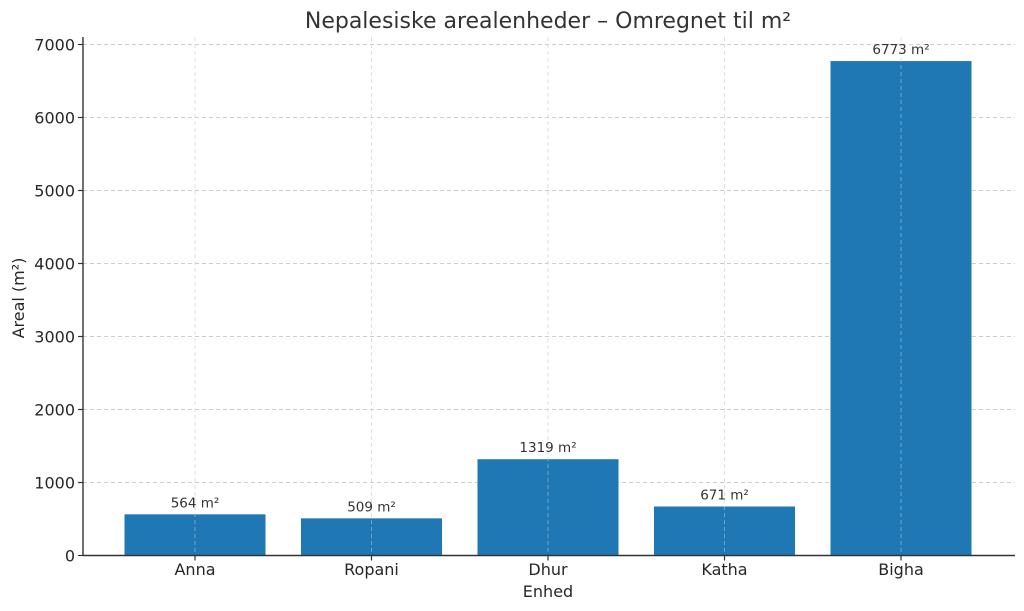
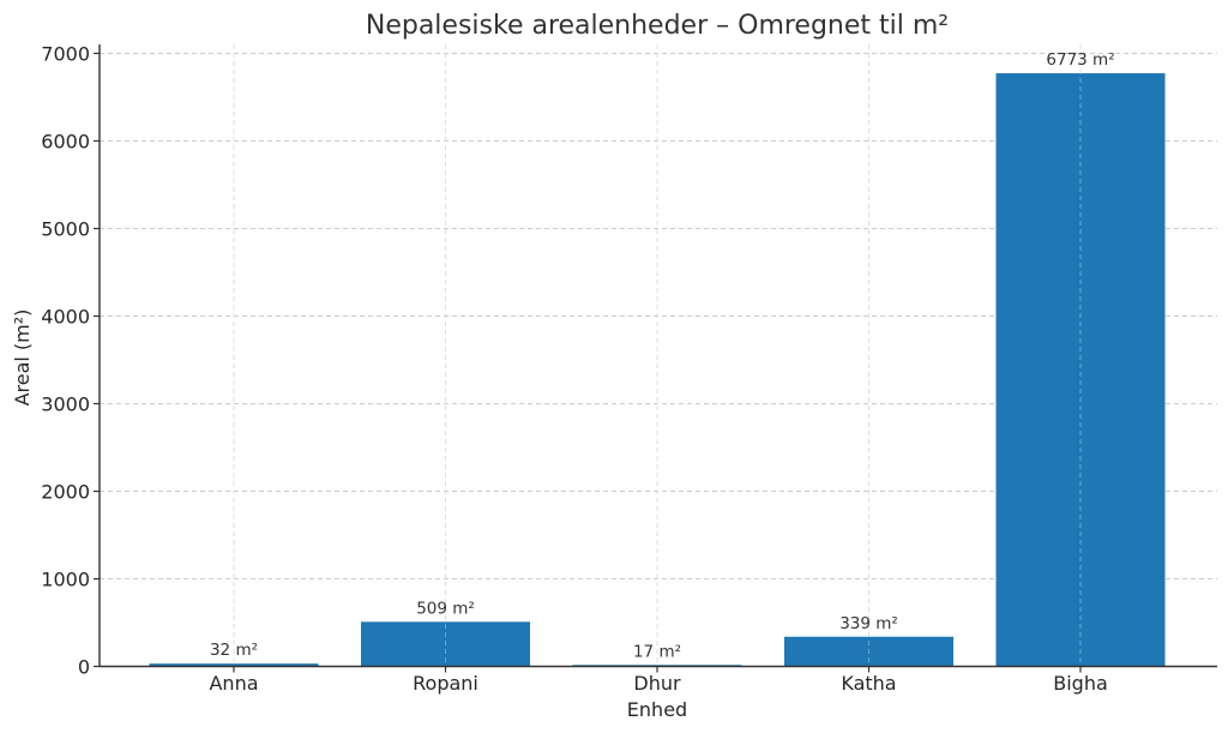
Anna: 564 -> 32
Dhur: 1319 -> 17
Katha: 671 -> 339
